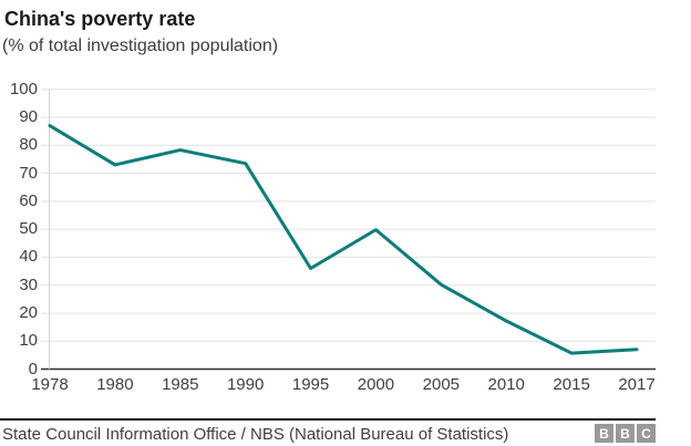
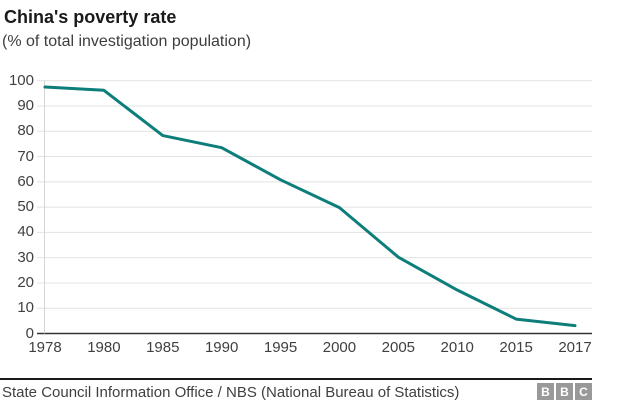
1978: 87 -> 98
1980: 73 -> 96
1995: 36 -> 61
2017: 7 -> 3
